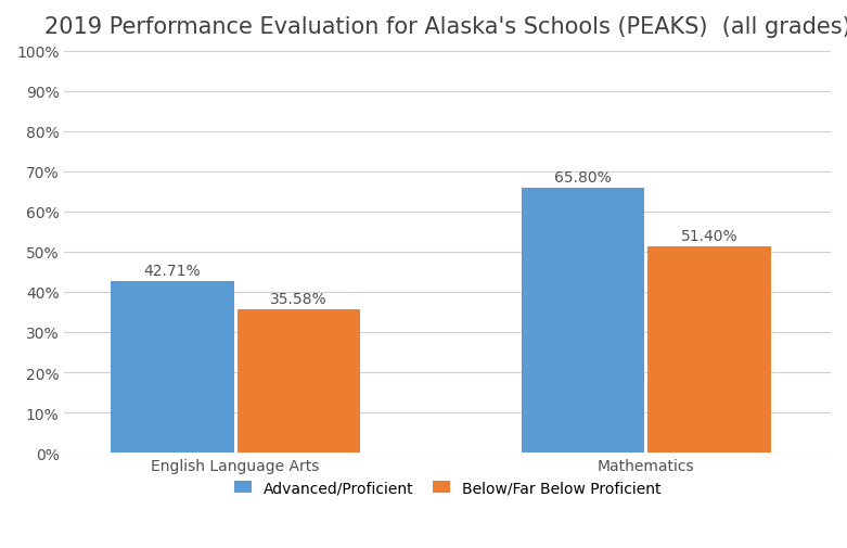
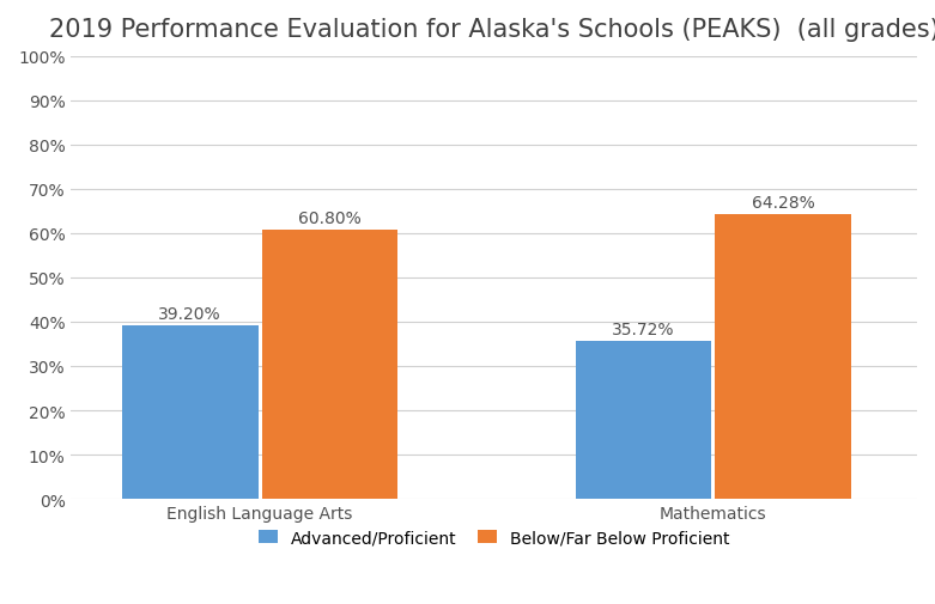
Advanced/Proficient/English Language Arts: 42.71% -> 39.20%
Below/Far Below Proficient/English Language Arts: 35.58% -> 60.80%
Advanced/Proficient/Mathematics: 65.80% -> 35.72%
Below/Far Below Proficient/Mathematics: 51.40% -> 64.28%
